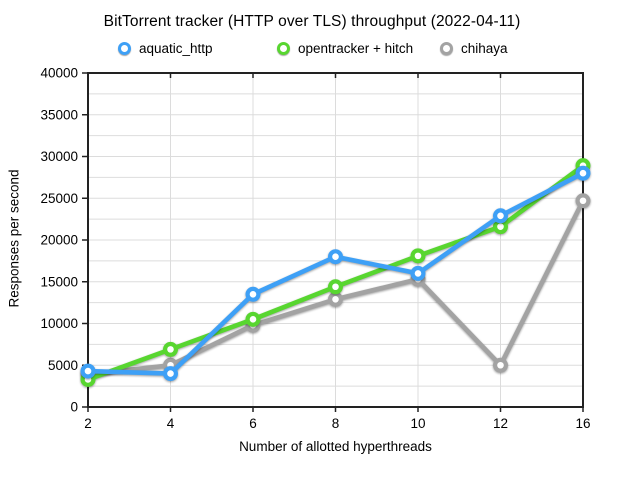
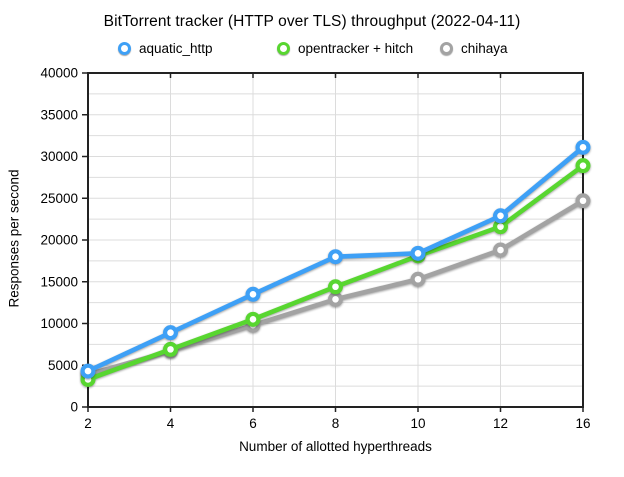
aquatic_http/4: 4000 -> 9000
chihaya/4: 5000 -> 7000
aquatic_http/10: 16000 -> 18000
chihaya/12: 5000 -> 19000
aquatic_http/16: 28000 -> 31000
